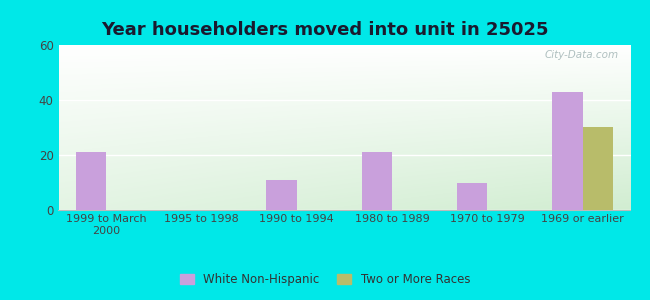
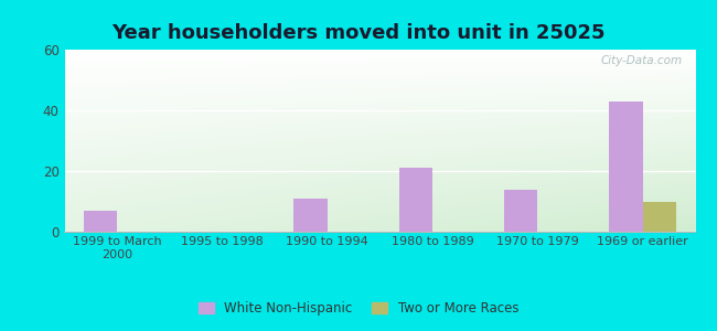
White Non-Hispanic/1999 to March 2000: 21 -> 7
White Non-Hispanic/1970 to 1979: 10 -> 14
Two or More Races/1969 or earlier: 30 -> 10
